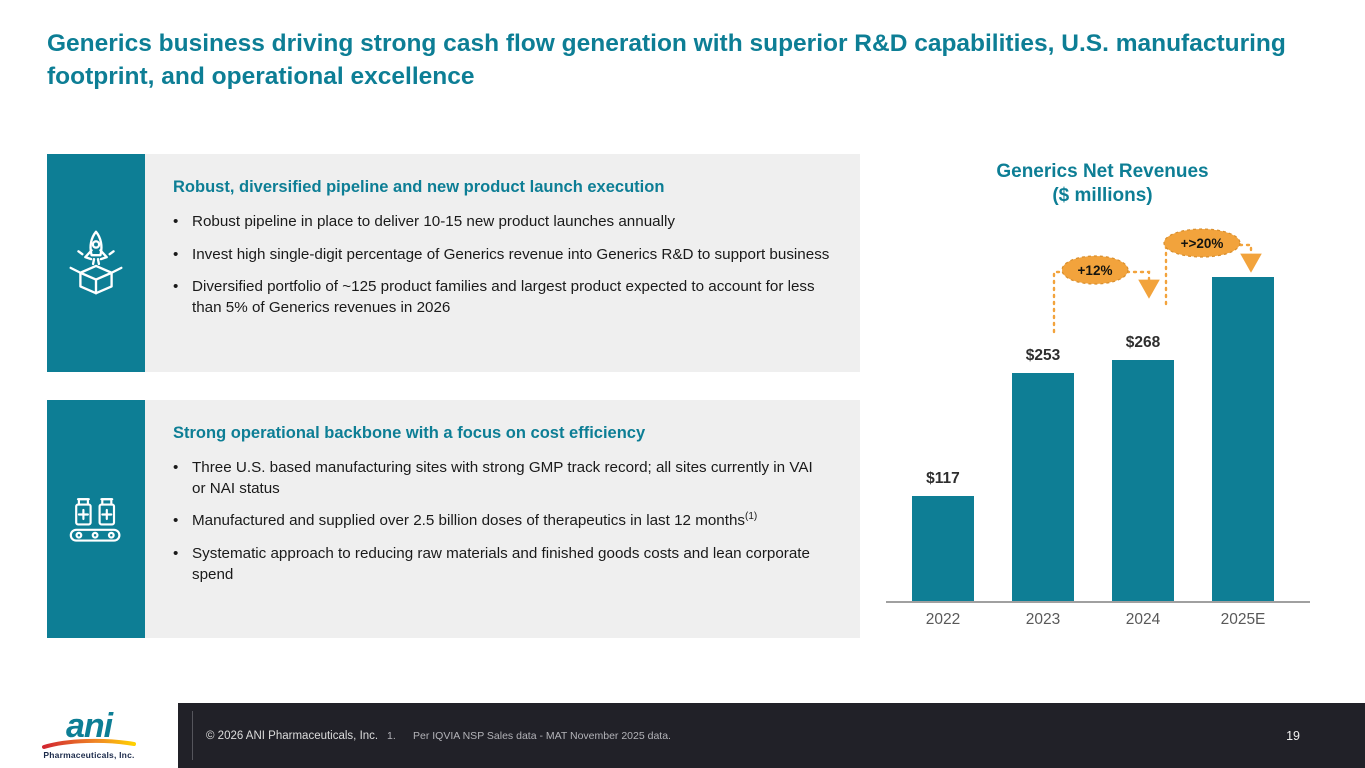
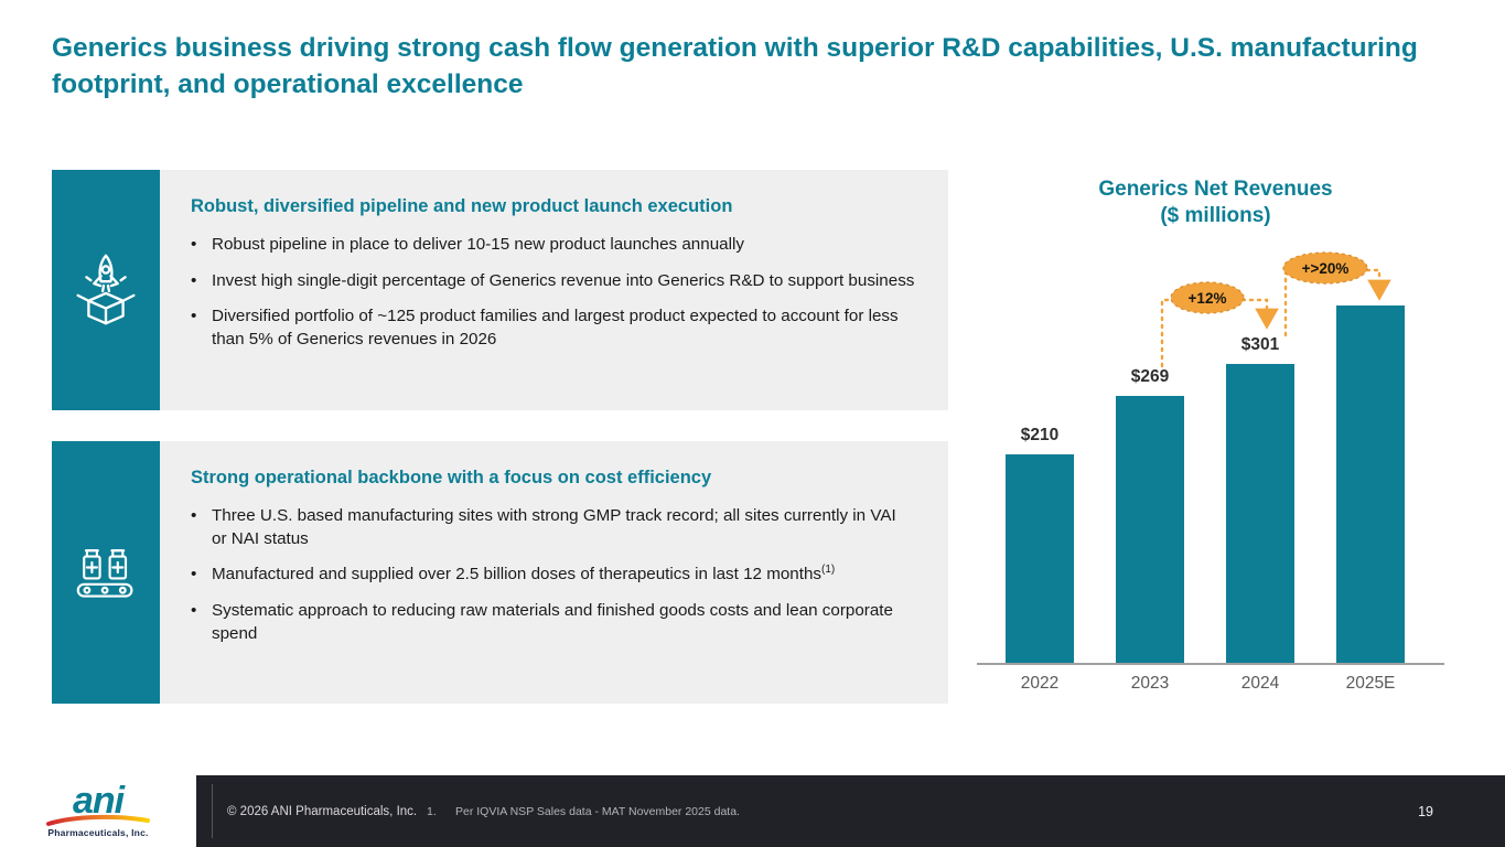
2022: $117 -> $210
2023: $253 -> $269
2024: $268 -> $301
